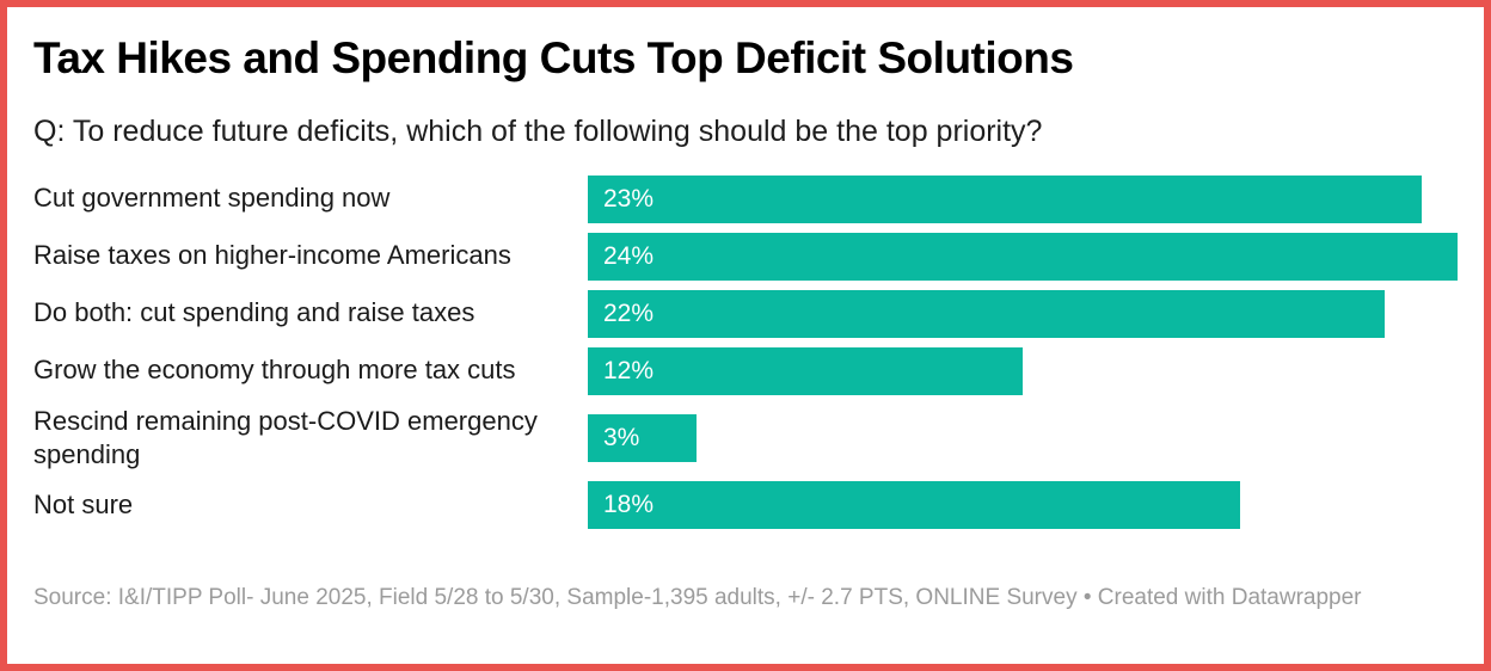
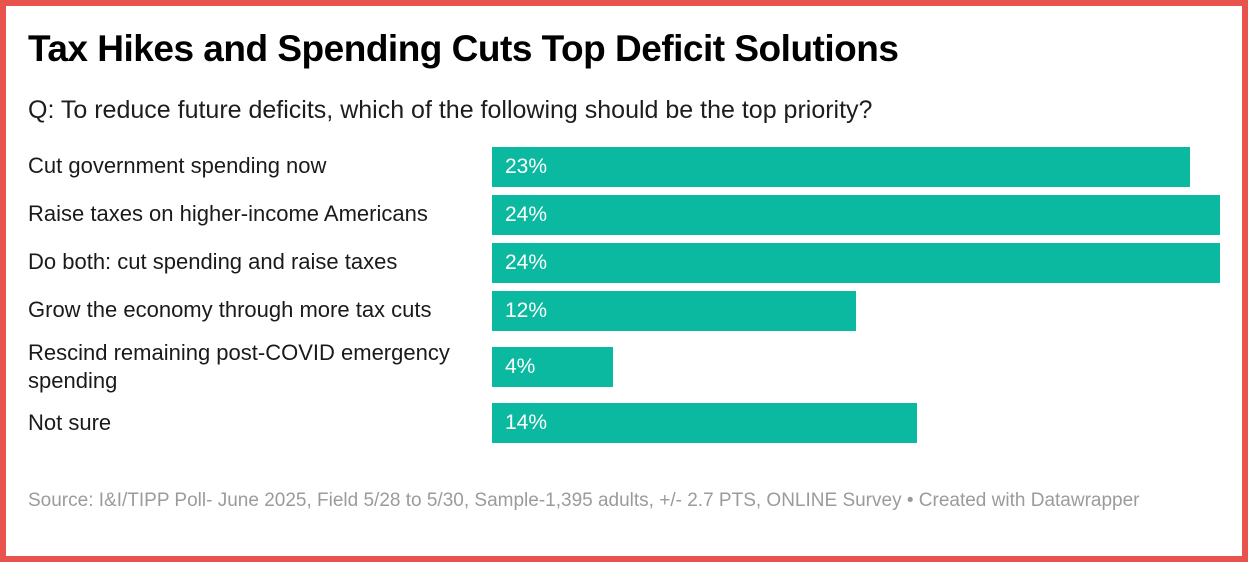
Do both: cut spending and raise taxes: 22% -> 24%
Rescind remaining post-COVID emergency spending: 3% -> 4%
Not sure: 18% -> 14%
